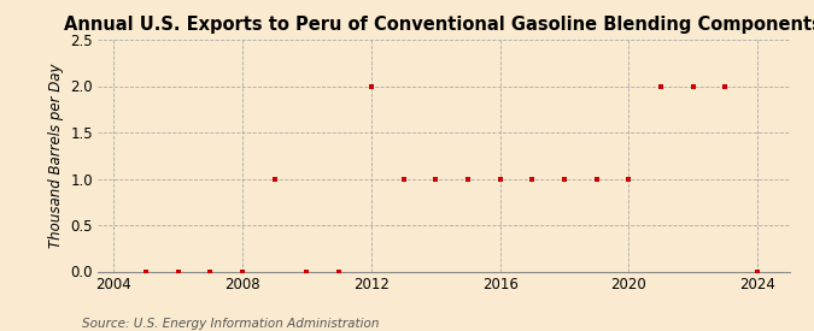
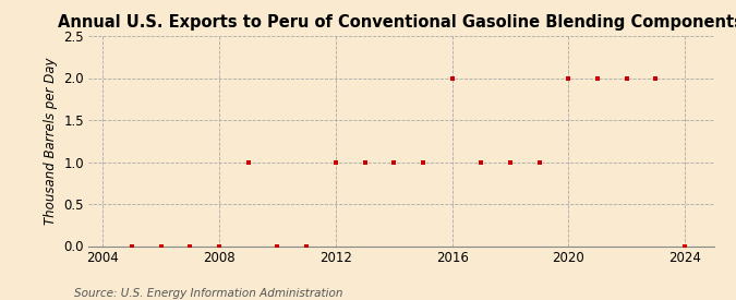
2012: 2 -> 1
2016: 1 -> 2
2020: 1 -> 2
